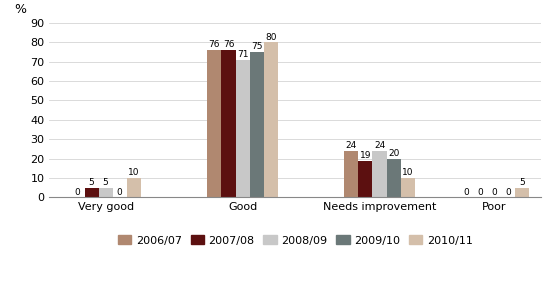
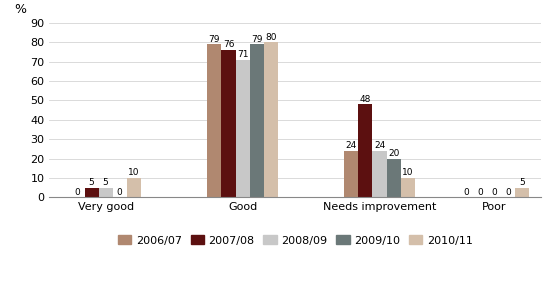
2006/07/Good: 76 -> 79
2009/10/Good: 75 -> 79
2007/08/Needs improvement: 19 -> 48
